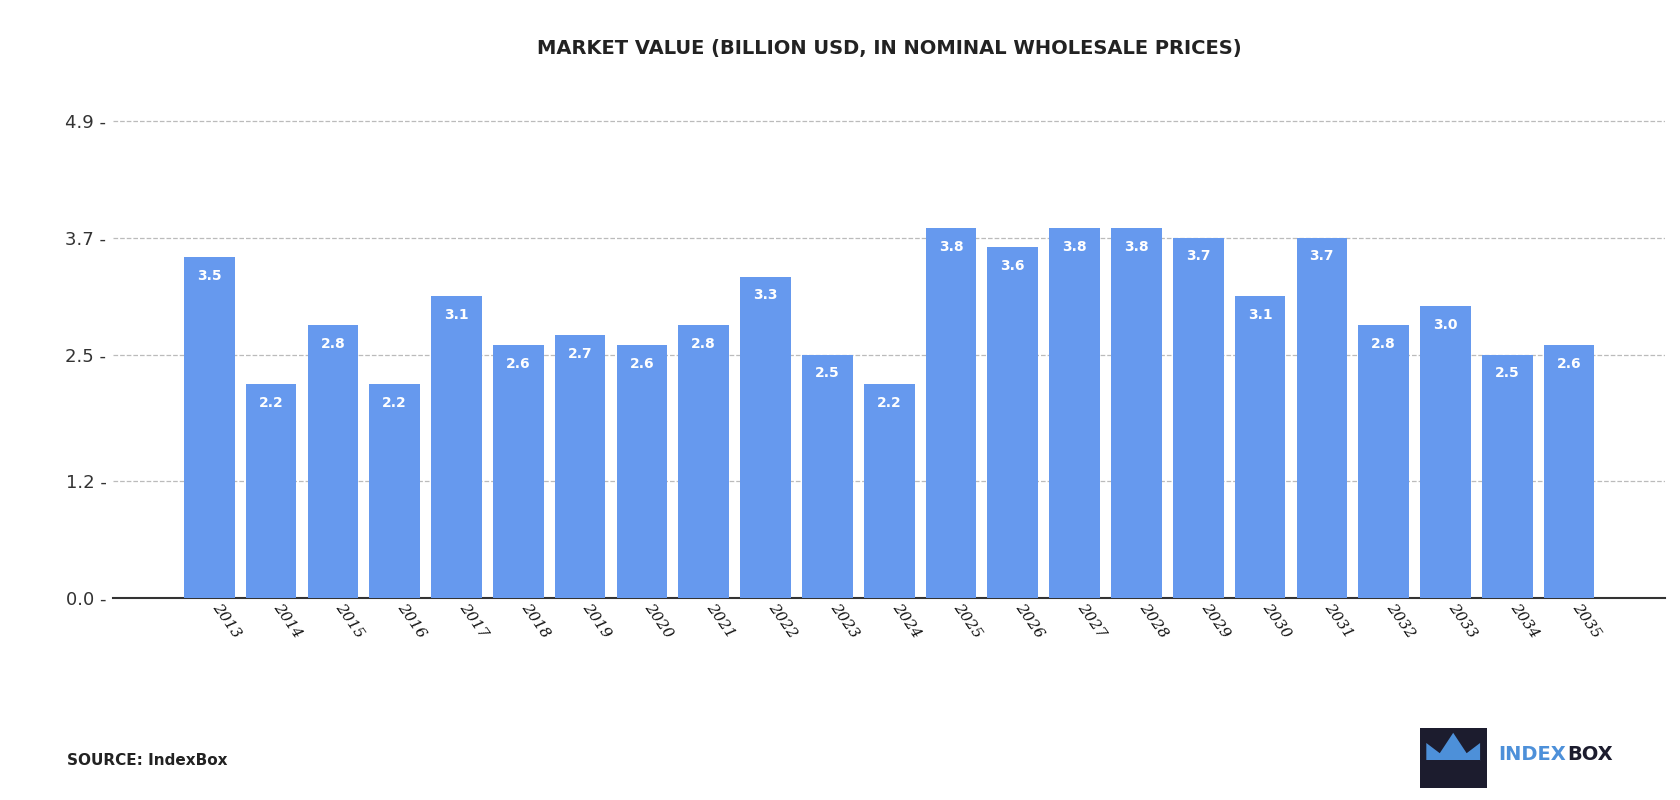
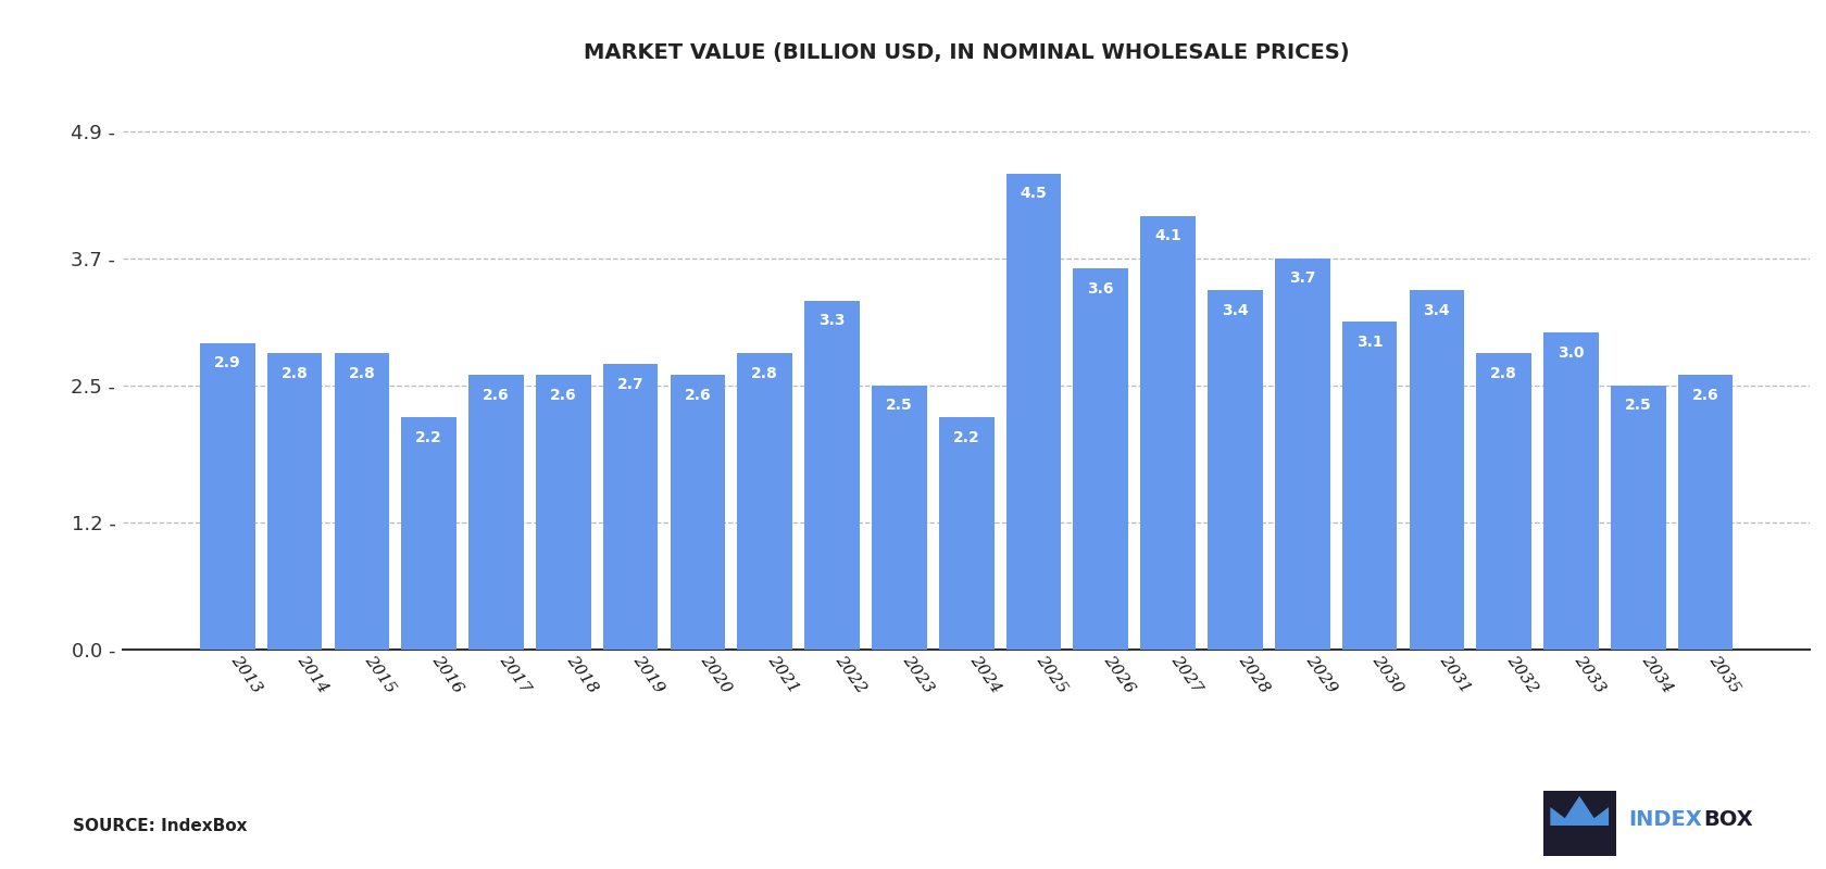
2013: 3.5 -> 2.9
2014: 2.2 -> 2.8
2017: 3.1 -> 2.6
2025: 3.8 -> 4.5
2027: 3.8 -> 4.1
2028: 3.8 -> 3.4
2031: 3.7 -> 3.4
